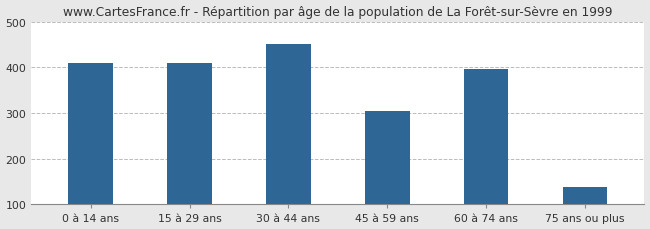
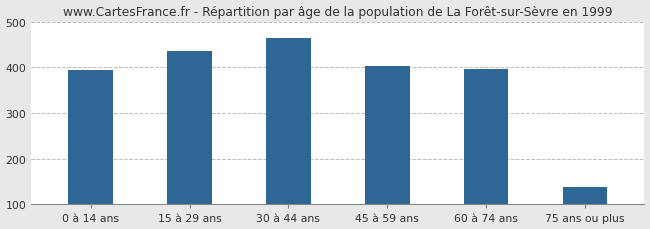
0 à 14 ans: 410 -> 395
15 à 29 ans: 410 -> 435
30 à 44 ans: 450 -> 465
45 à 59 ans: 305 -> 402
